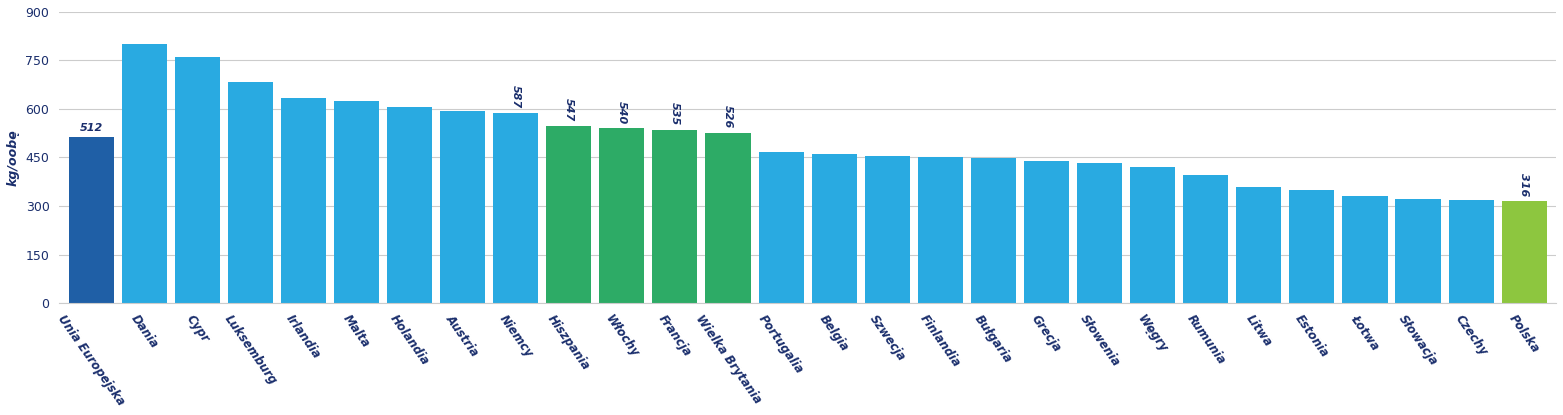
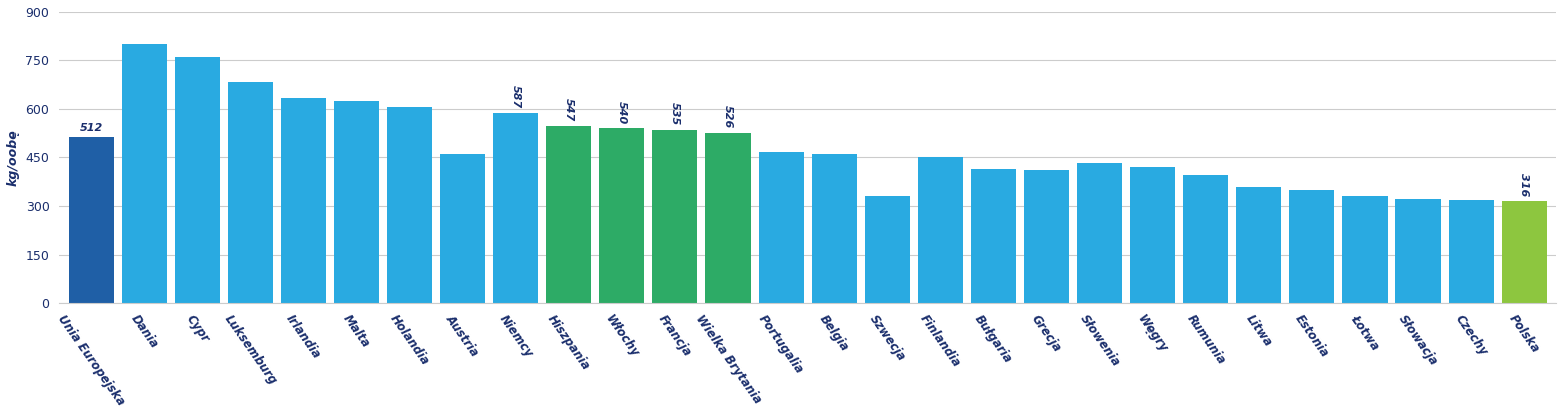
Austria: 593 -> 460
Szwecja: 456 -> 330
Bułgaria: 448 -> 415
Grecja: 440 -> 410
